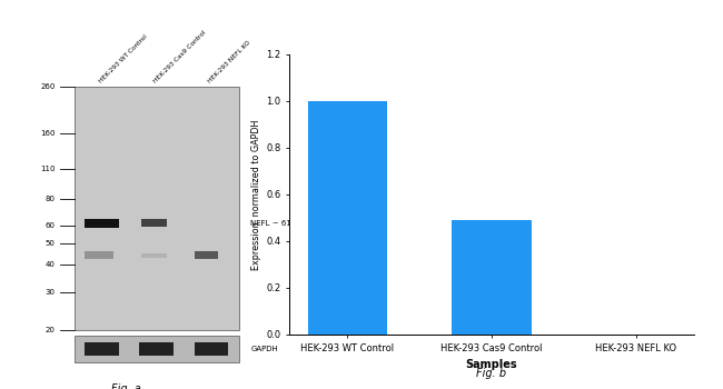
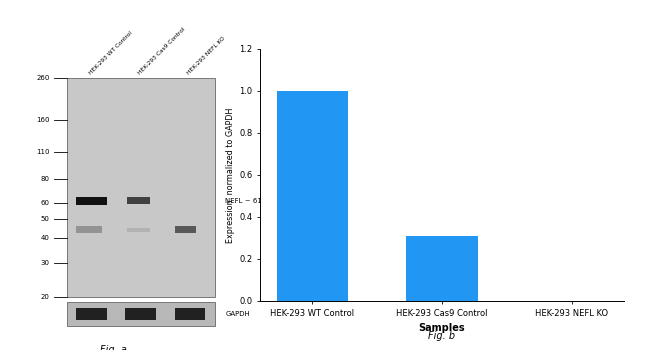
HEK-293 Cas9 Control: 0.49 -> 0.31
